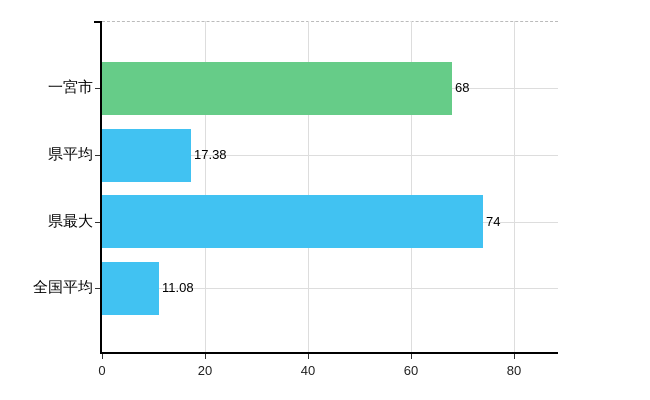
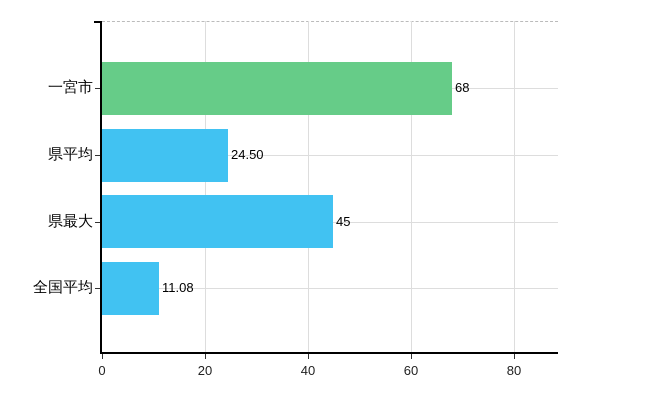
県平均: 17.38 -> 24.50
県最大: 74 -> 45
